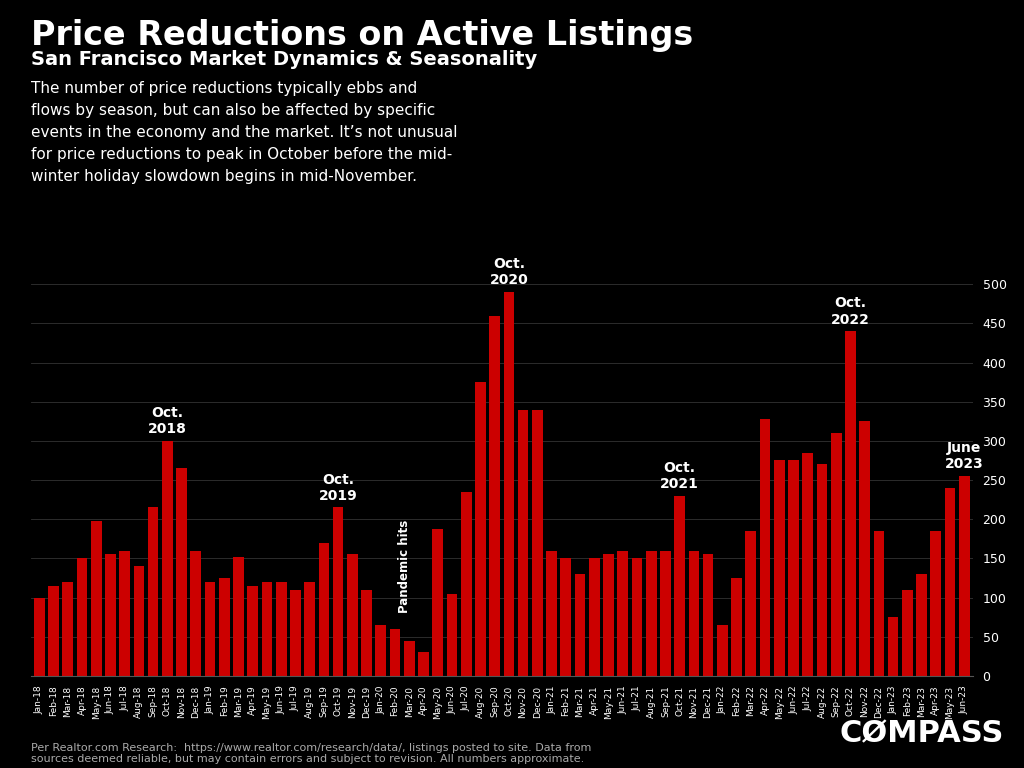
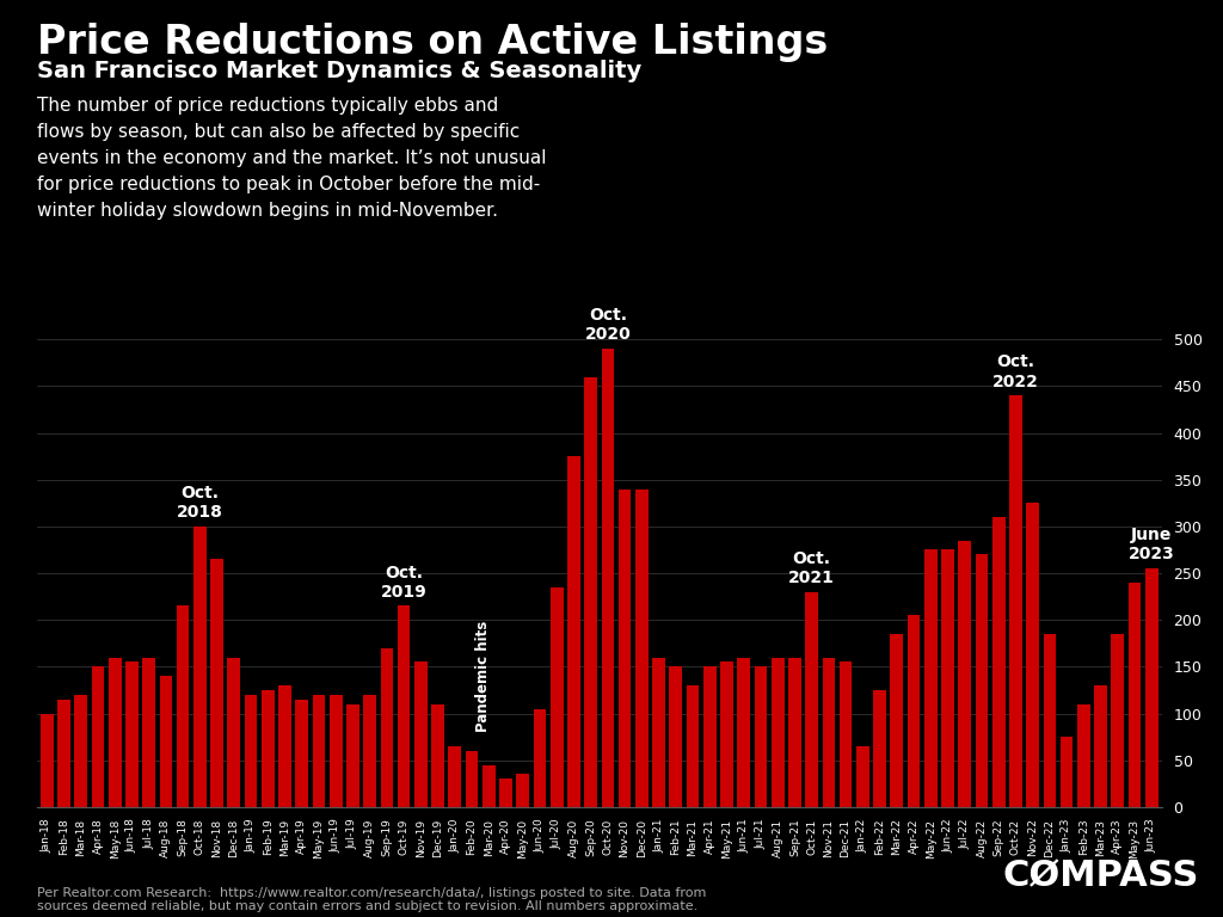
May-18: 198 -> 160
Mar-19: 152 -> 130
May-20: 188 -> 35
Apr-22: 328 -> 205
